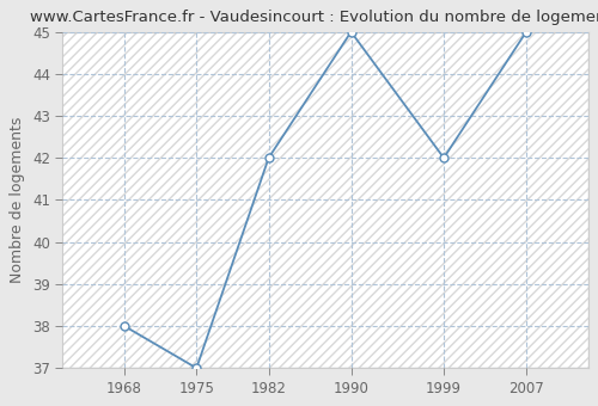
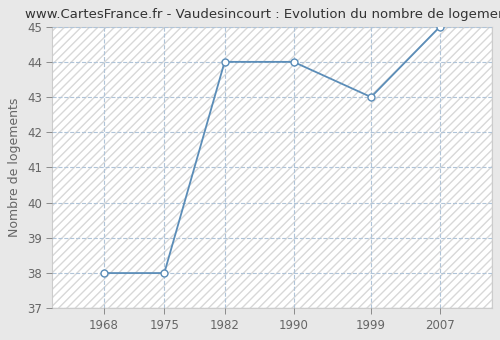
1975: 37 -> 38
1982: 42 -> 44
1990: 45 -> 44
1999: 42 -> 43
